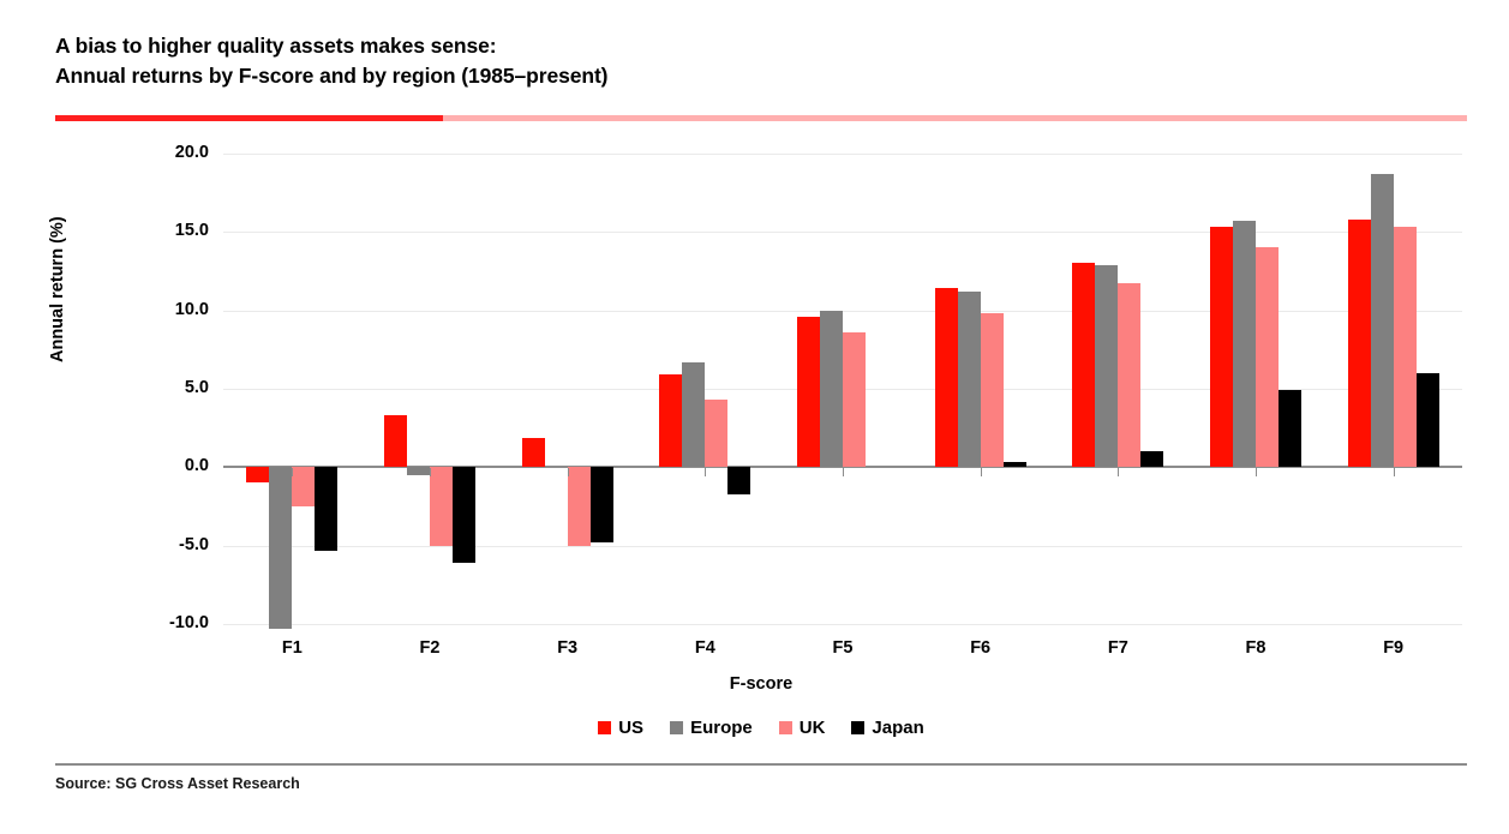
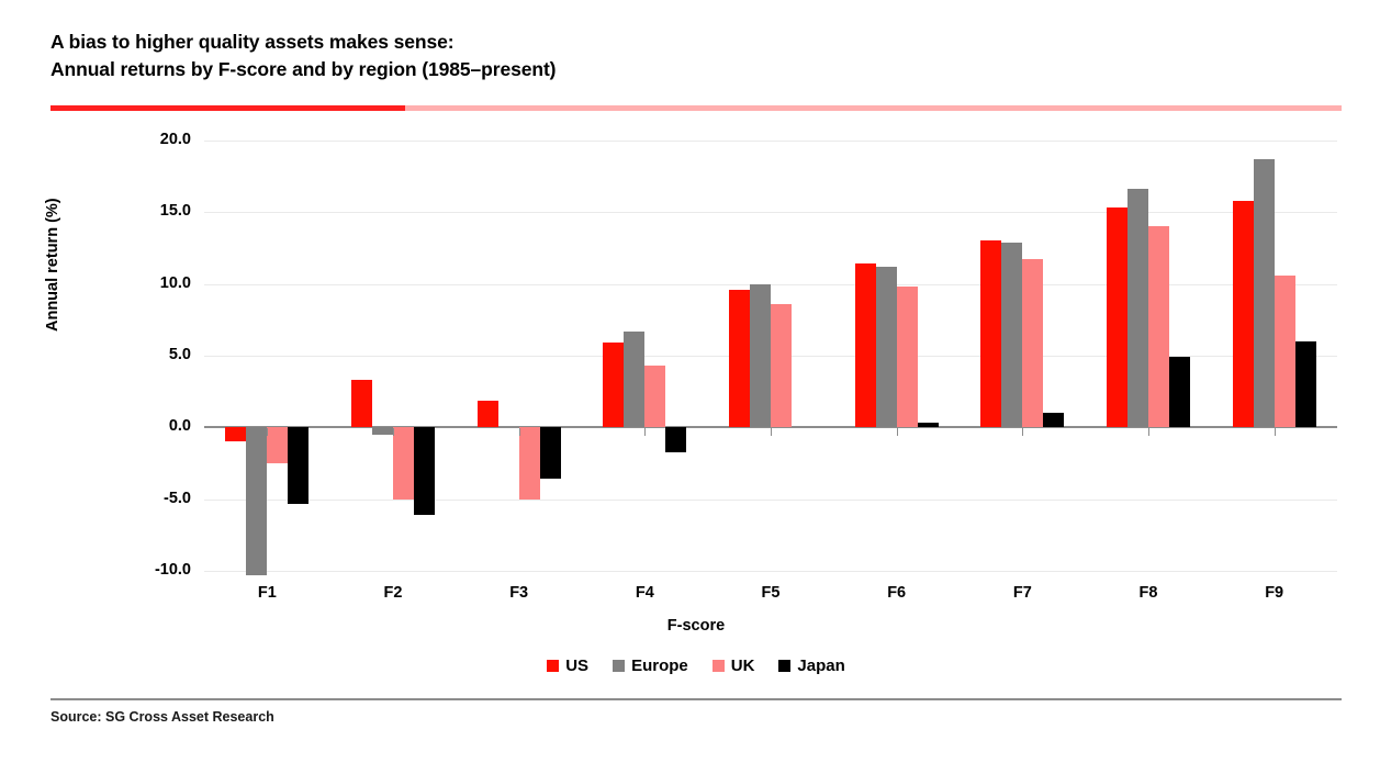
Japan/F3: -4.8 -> -3.6
Europe/F8: 15.7 -> 16.6
UK/F9: 15.3 -> 10.6
